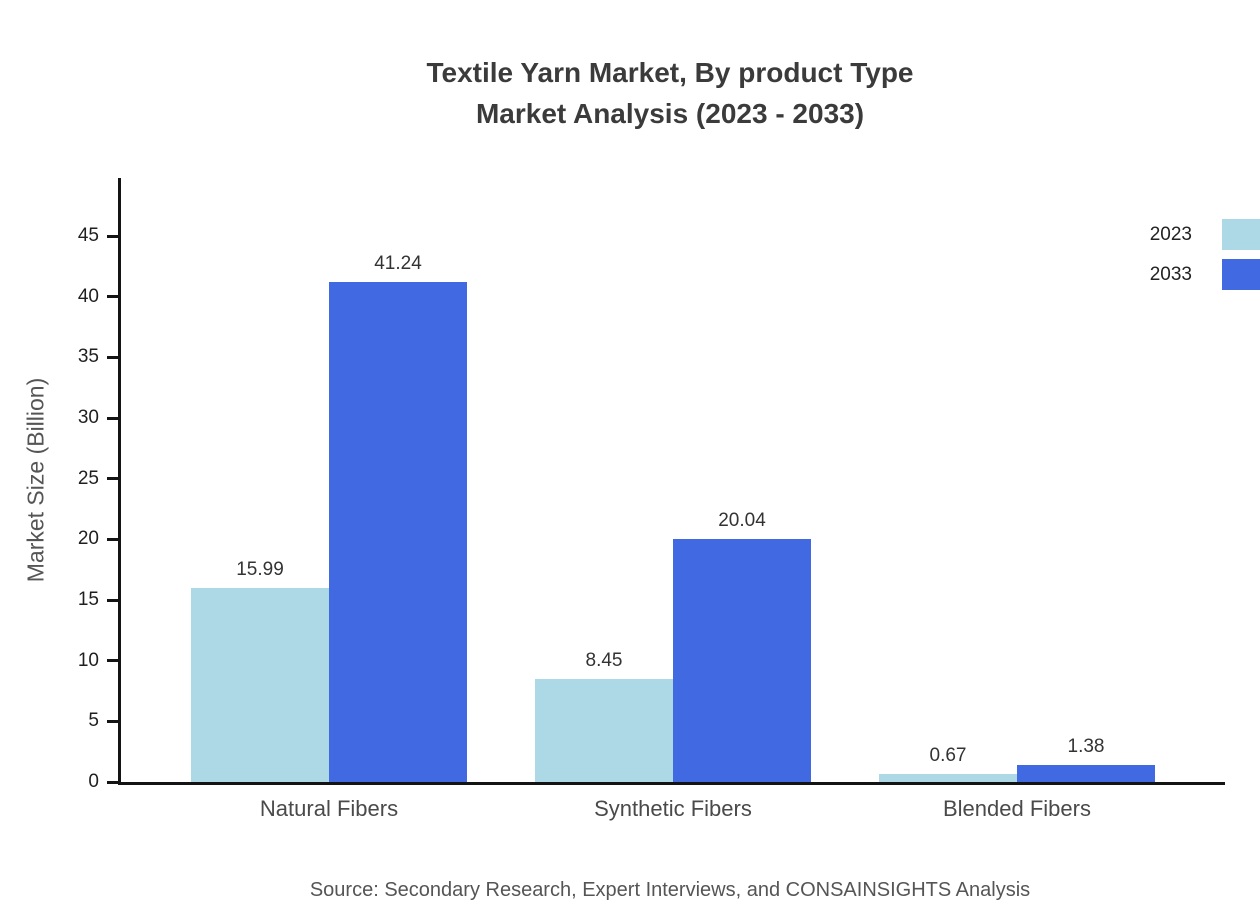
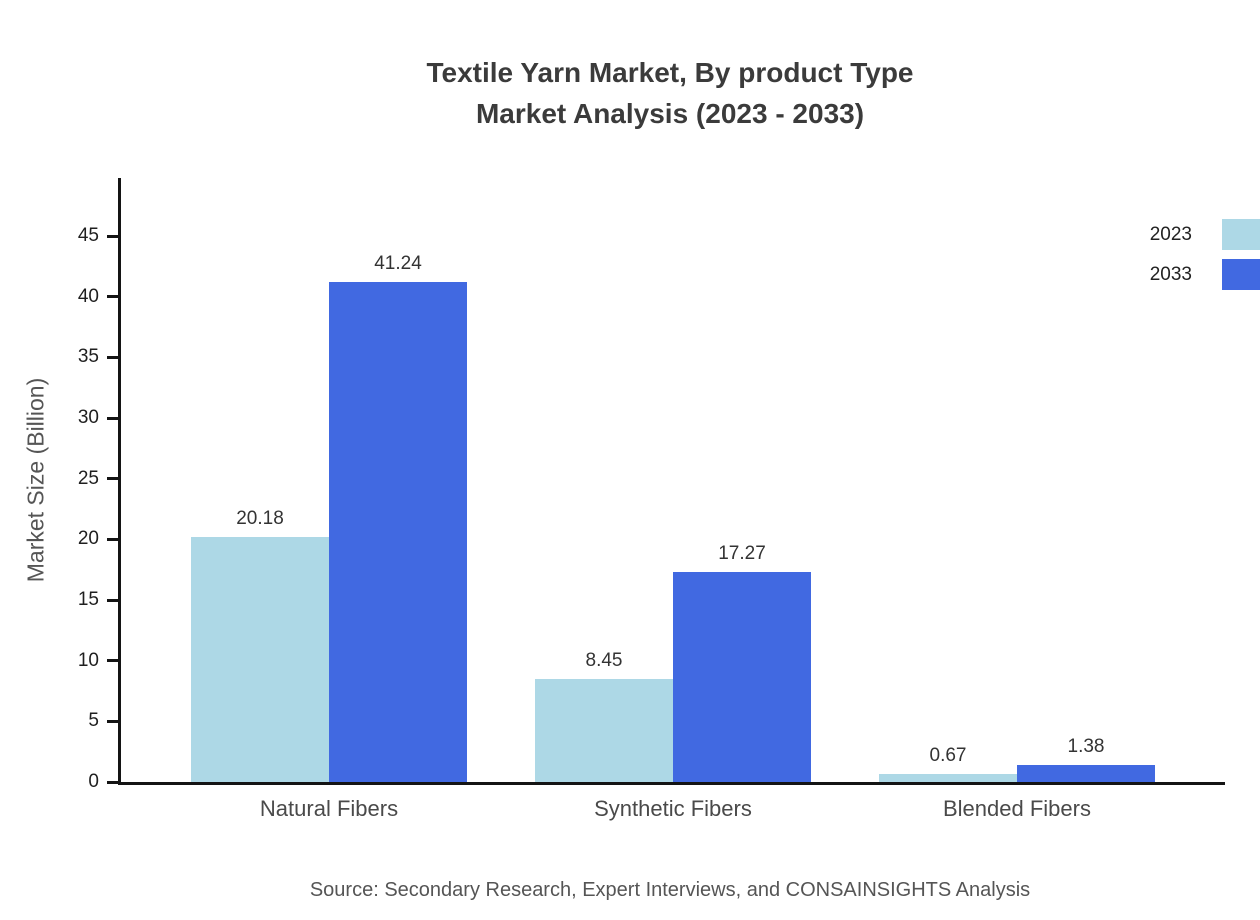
2023/Natural Fibers: 15.99 -> 20.18
2033/Synthetic Fibers: 20.04 -> 17.27
